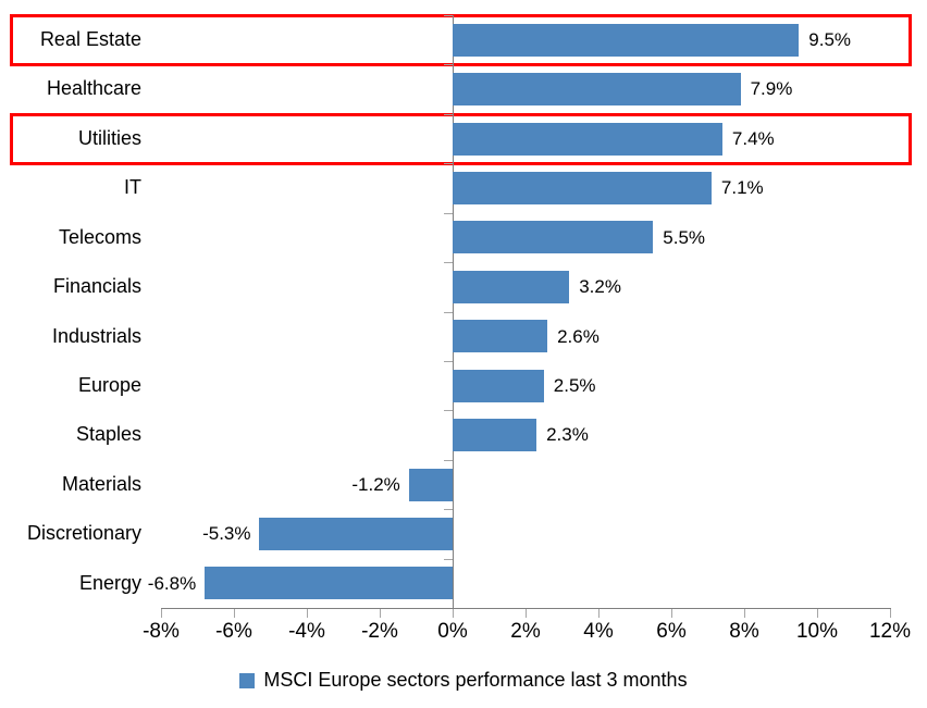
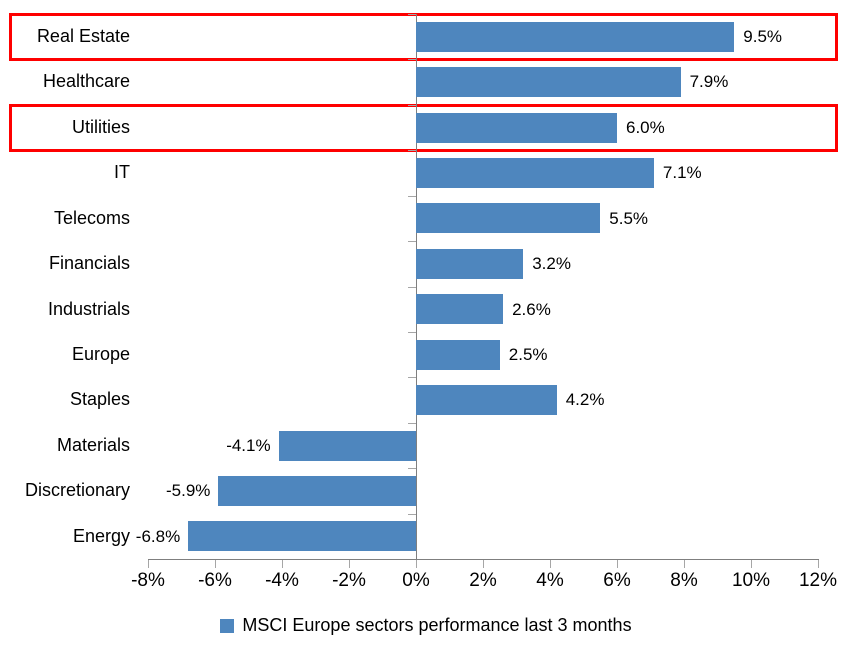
Utilities: 7.4% -> 6.0%
Staples: 2.3% -> 4.2%
Materials: -1.2% -> -4.1%
Discretionary: -5.3% -> -5.9%
